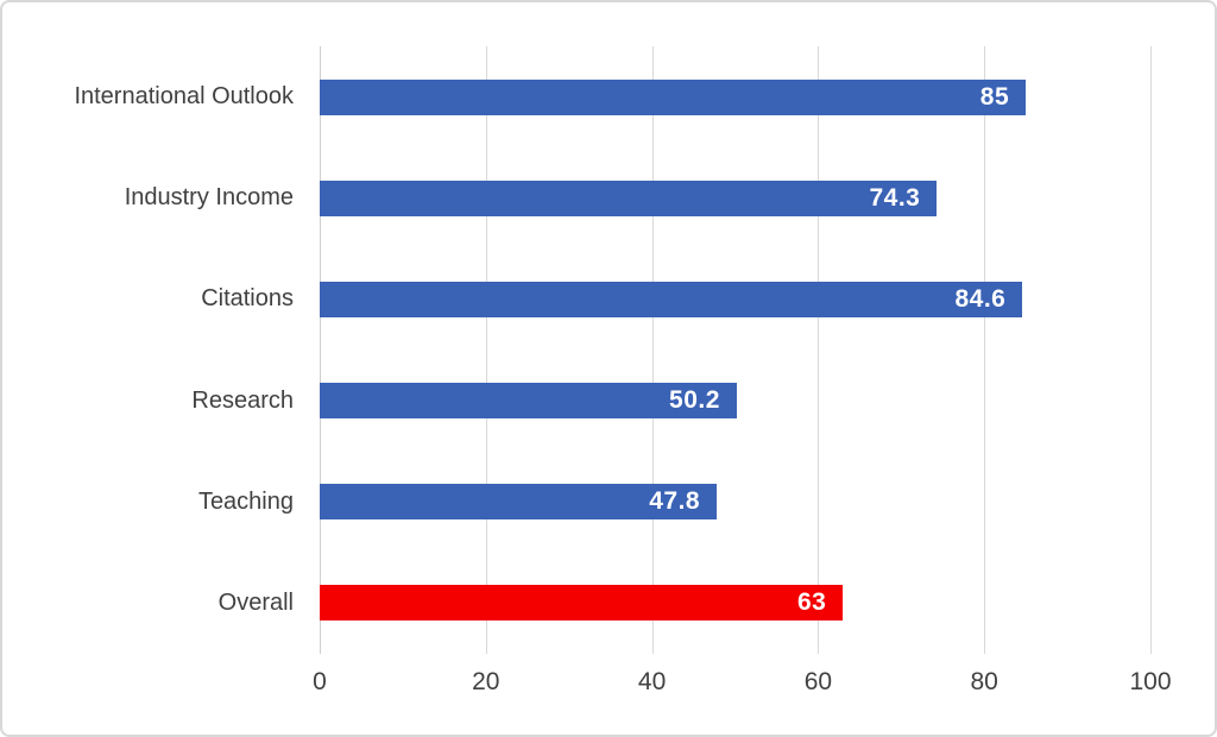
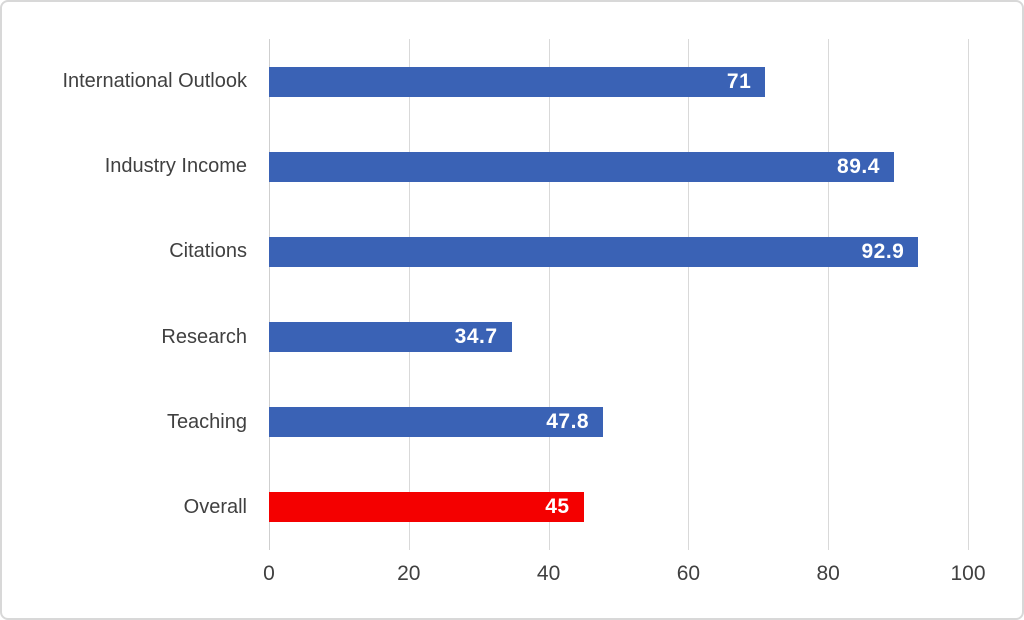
International Outlook: 85 -> 71
Industry Income: 74.3 -> 89.4
Citations: 84.6 -> 92.9
Research: 50.2 -> 34.7
Overall: 63 -> 45
